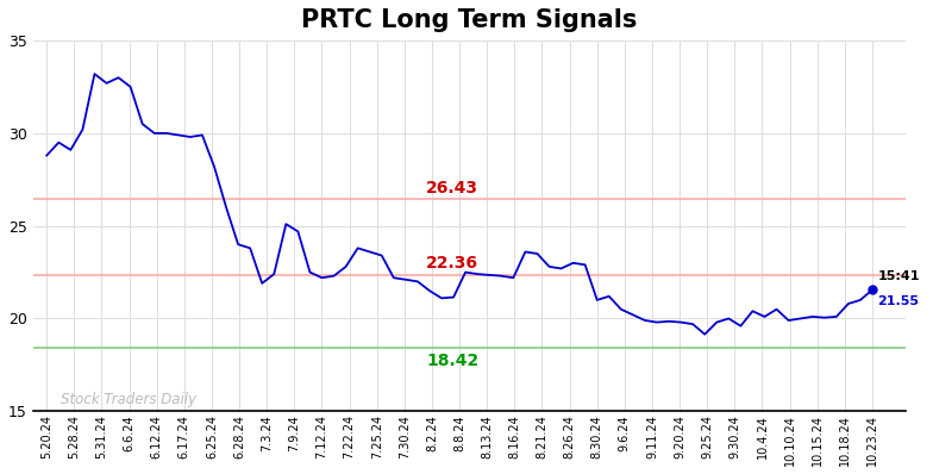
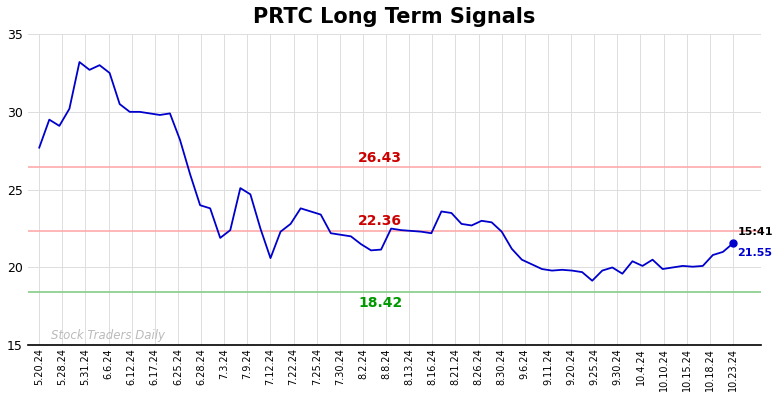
5.20.24: 28.8 -> 27.7
7.12.24: 22.2 -> 20.6
8.30.24: 21.0 -> 22.3
